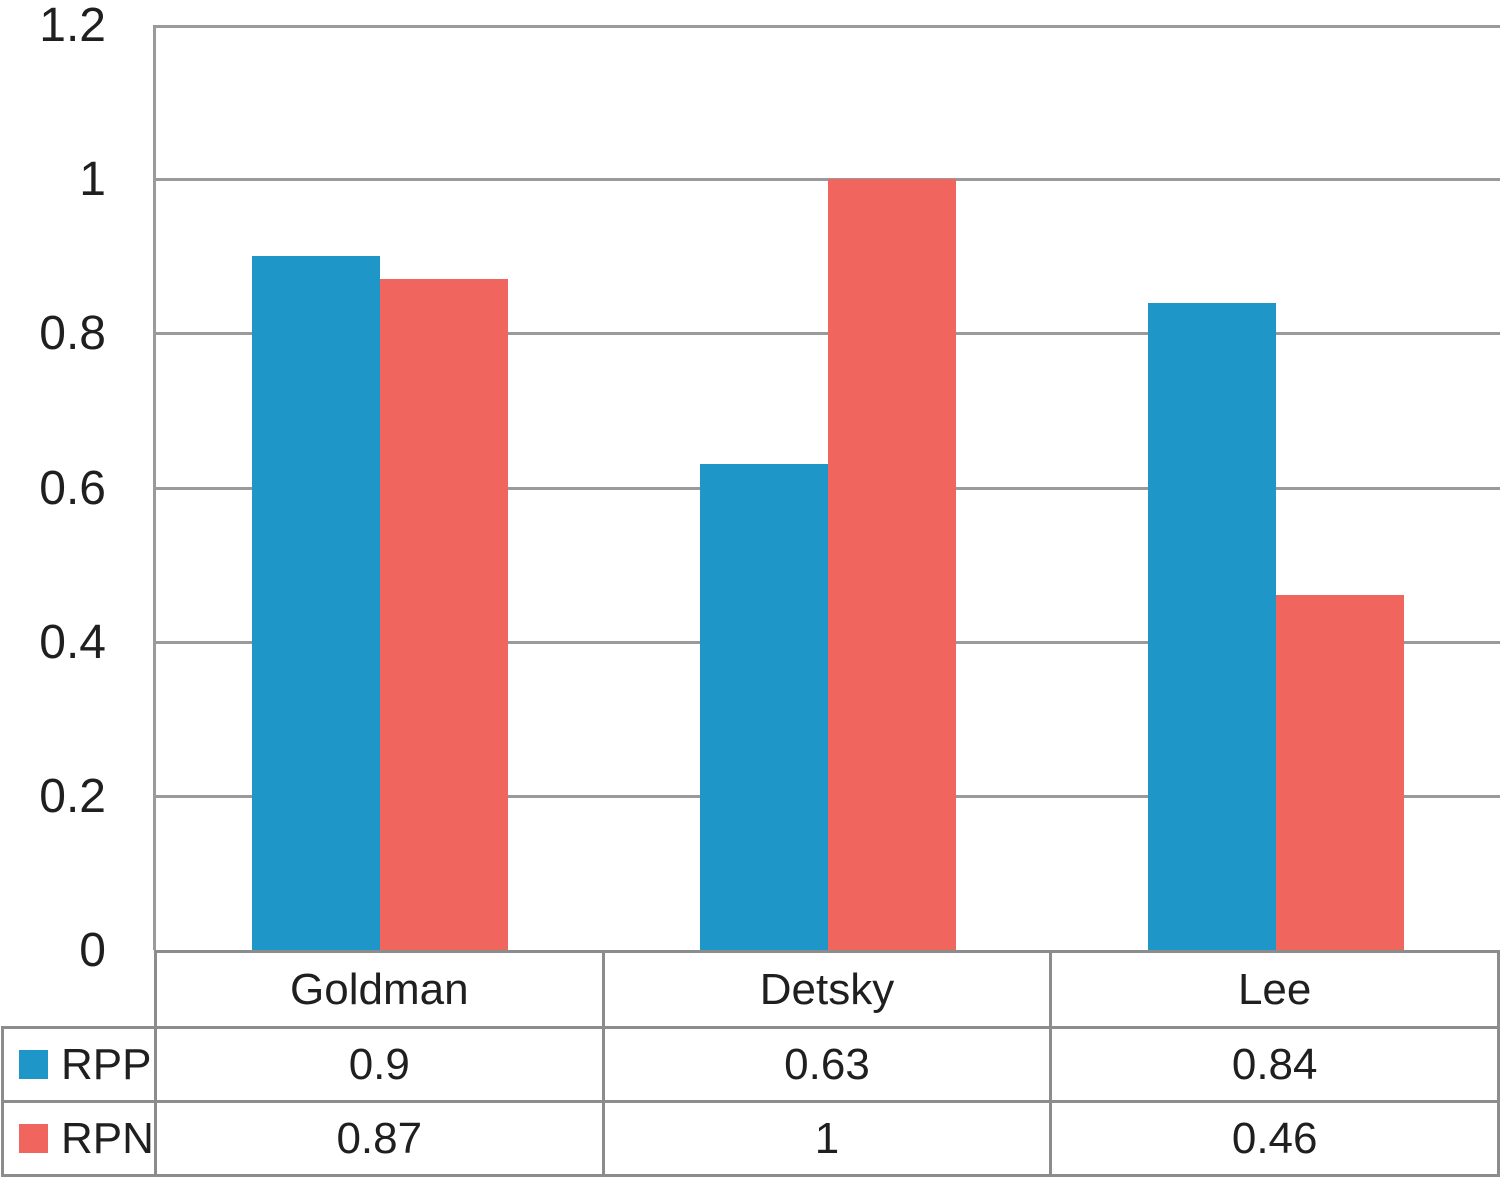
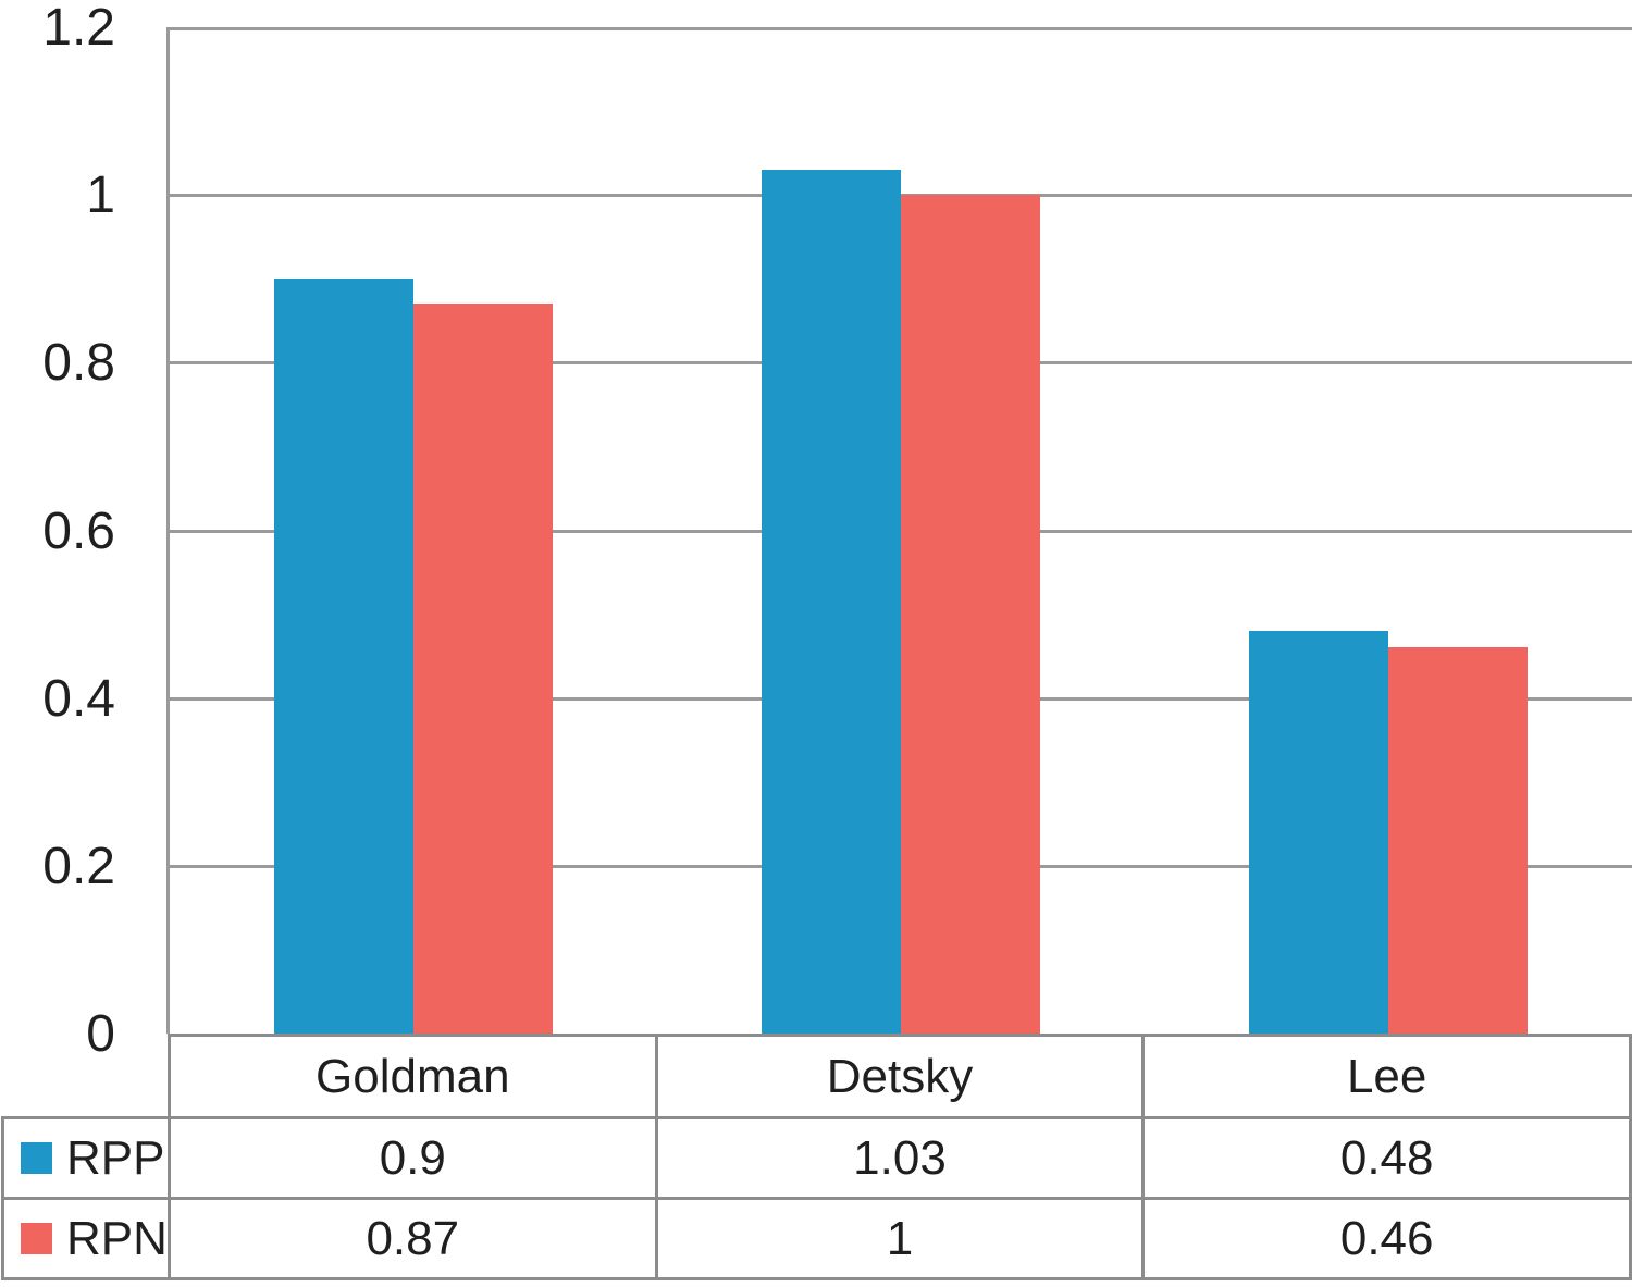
RPP/Detsky: 0.63 -> 1.03
RPP/Lee: 0.84 -> 0.48
